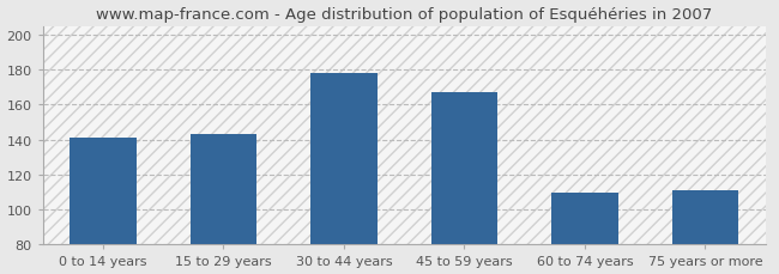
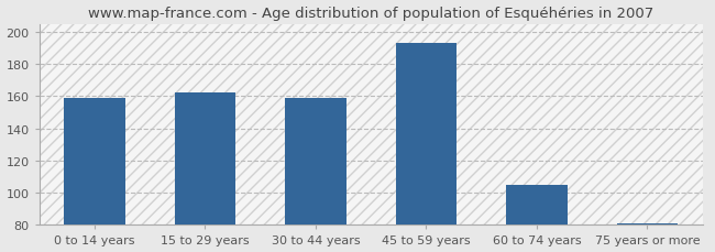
0 to 14 years: 141 -> 159
15 to 29 years: 143 -> 162
30 to 44 years: 178 -> 159
45 to 59 years: 167 -> 193
60 to 74 years: 110 -> 105
75 years or more: 111 -> 81
